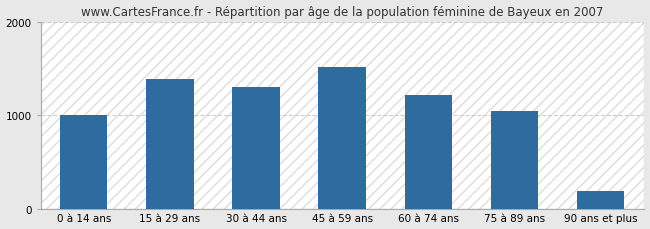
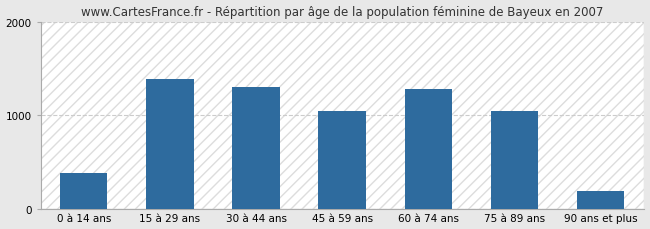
0 à 14 ans: 1000 -> 380
45 à 59 ans: 1510 -> 1040
60 à 74 ans: 1210 -> 1280
